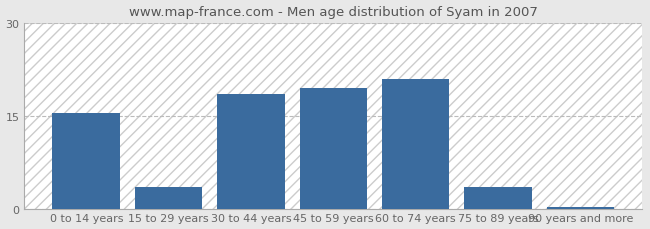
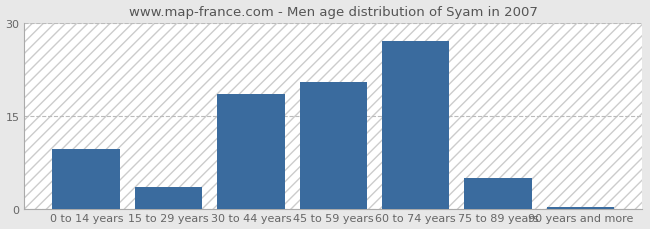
0 to 14 years: 15.5 -> 9.6
45 to 59 years: 19.5 -> 20.4
60 to 74 years: 21.0 -> 27.0
75 to 89 years: 3.5 -> 5.0
